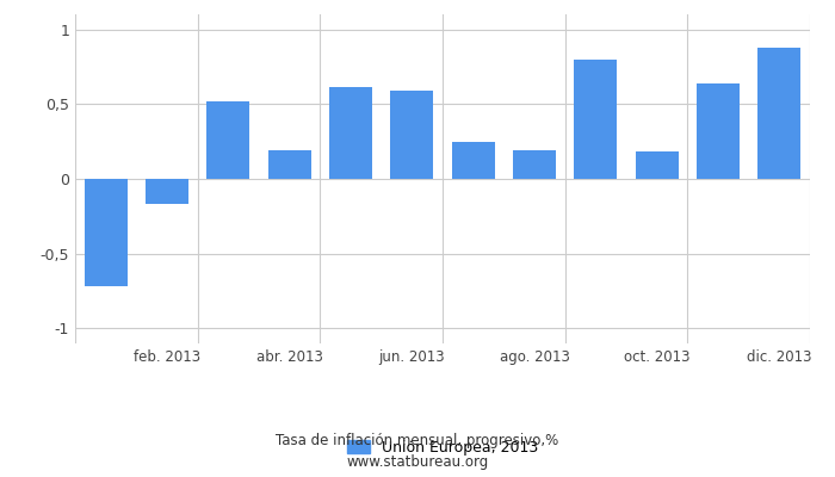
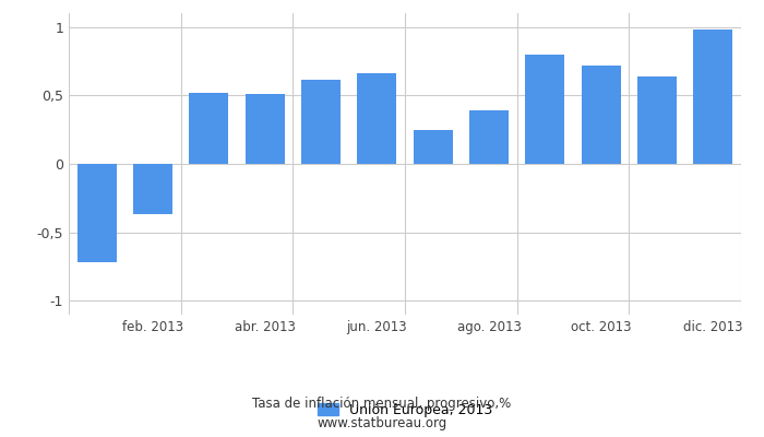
feb. 2013: -0,17 -> -0,37
abr. 2013: 0,19 -> 0,51
jun. 2013: 0,59 -> 0,66
ago. 2013: 0,19 -> 0,39
oct. 2013: 0,18 -> 0,72
dic. 2013: 0,88 -> 0,98
